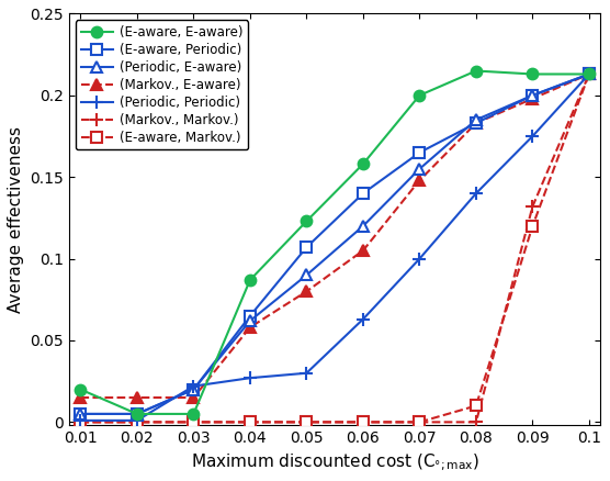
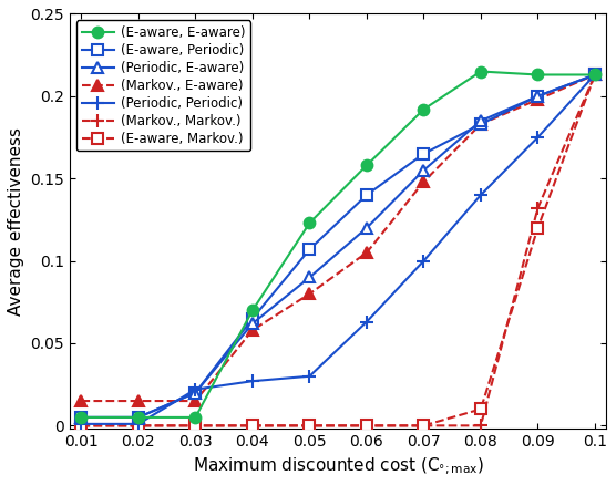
(E-aware, E-aware)/0.01: 0.020 -> 0.005
(E-aware, E-aware)/0.04: 0.087 -> 0.070
(E-aware, E-aware)/0.07: 0.200 -> 0.192
